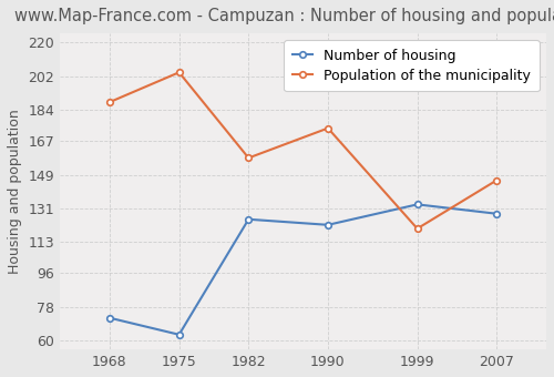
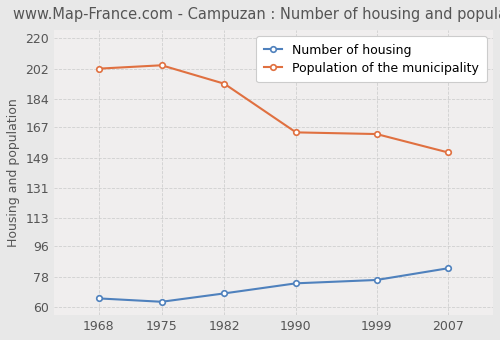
Number of housing/1968: 72 -> 65
Population of the municipality/1968: 188 -> 202
Number of housing/1982: 125 -> 68
Population of the municipality/1982: 158 -> 193
Number of housing/1990: 122 -> 74
Population of the municipality/1990: 174 -> 164
Number of housing/1999: 133 -> 76
Population of the municipality/1999: 120 -> 163
Number of housing/2007: 128 -> 83
Population of the municipality/2007: 146 -> 152
